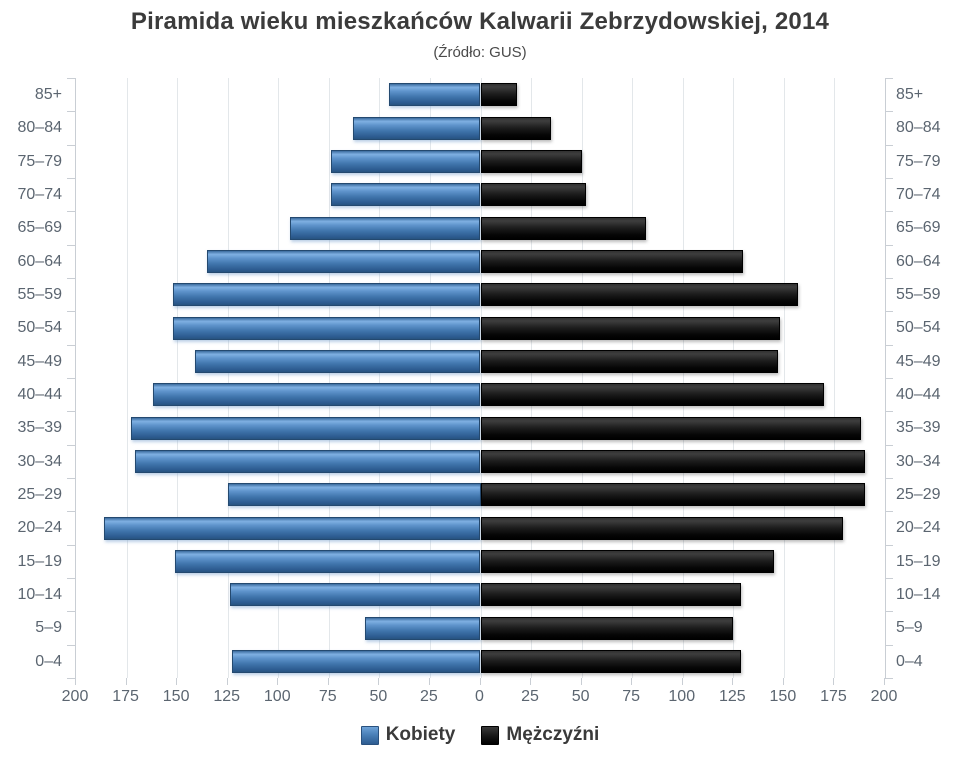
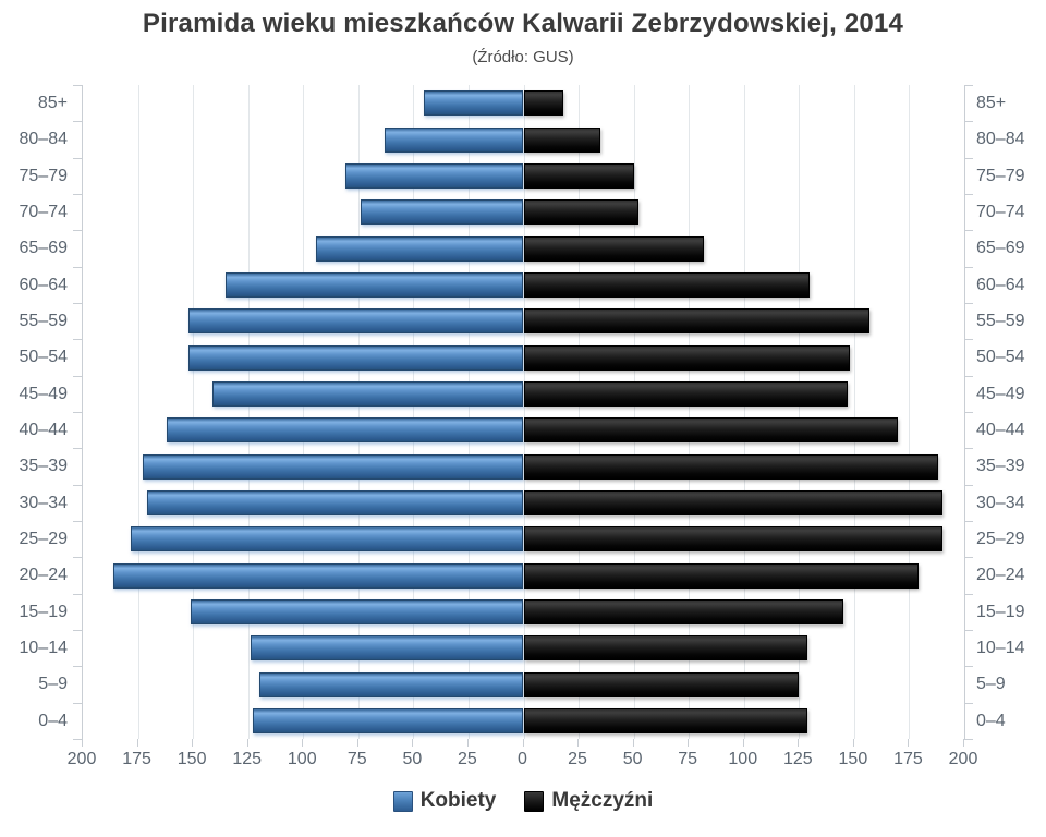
Kobiety/75–79: 74 -> 81
Kobiety/25–29: 125 -> 178
Kobiety/5–9: 57 -> 120
